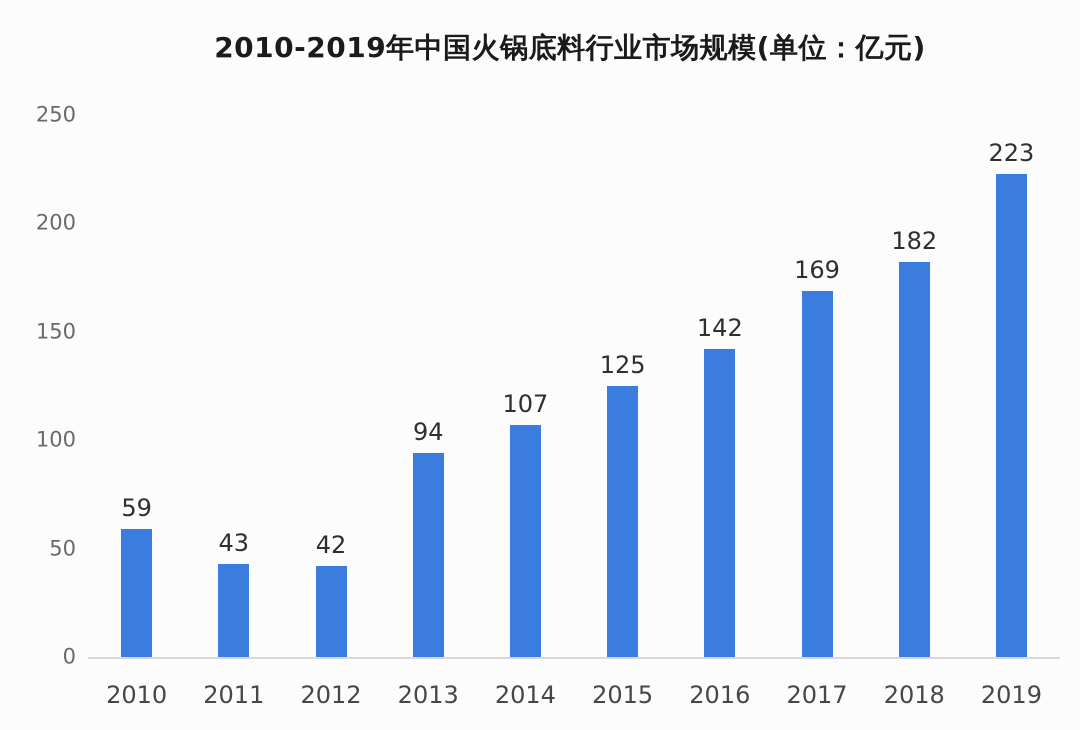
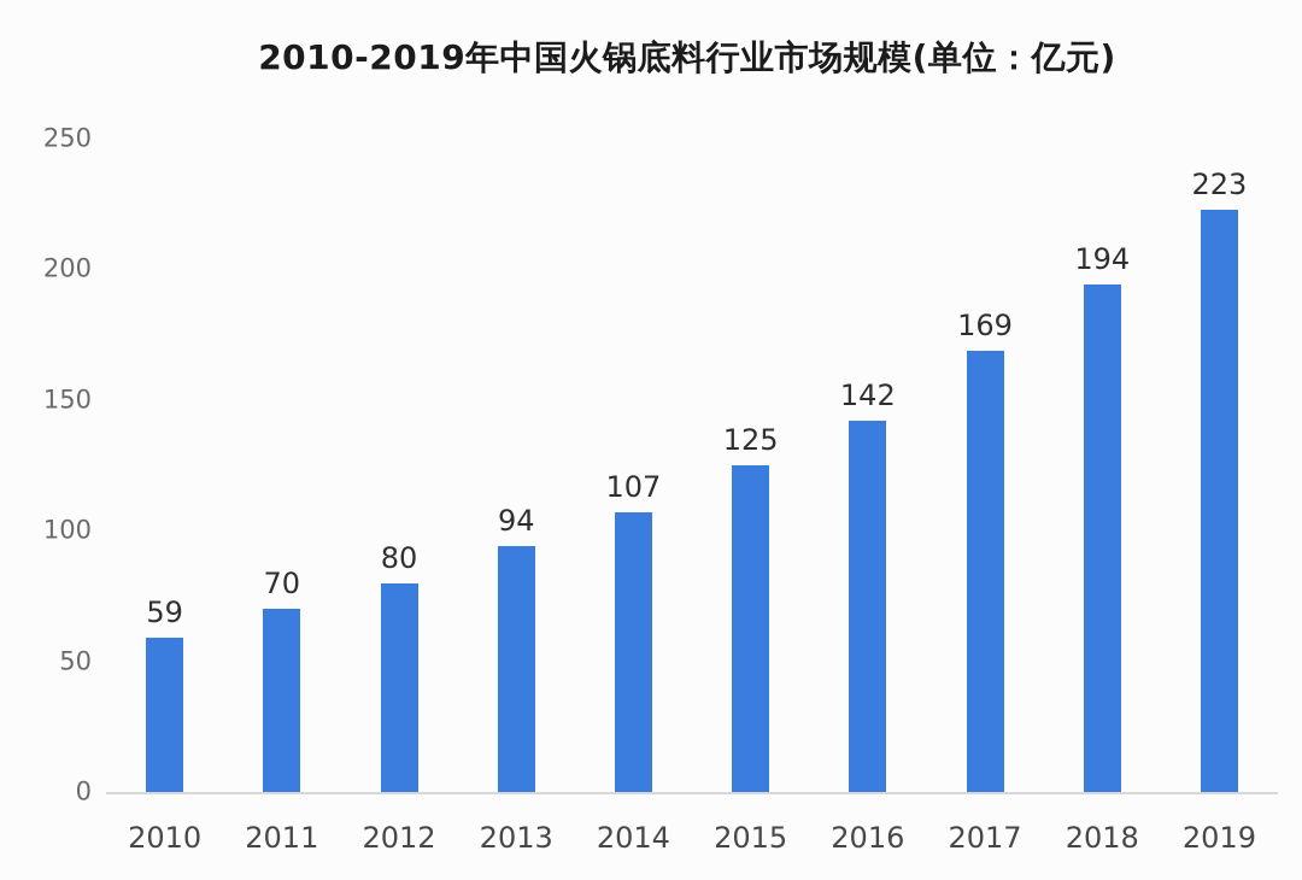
2011: 43 -> 70
2012: 42 -> 80
2018: 182 -> 194
